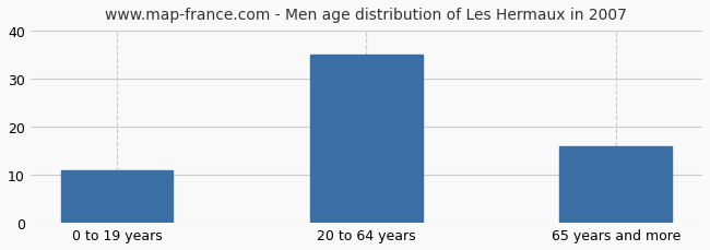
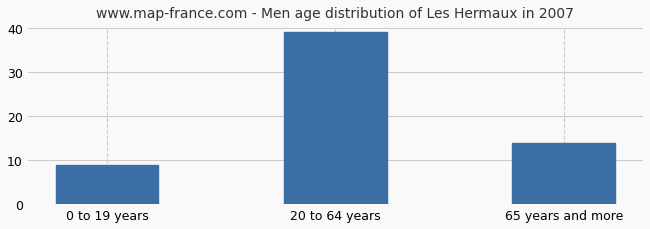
0 to 19 years: 11 -> 9
20 to 64 years: 35 -> 39
65 years and more: 16 -> 14
